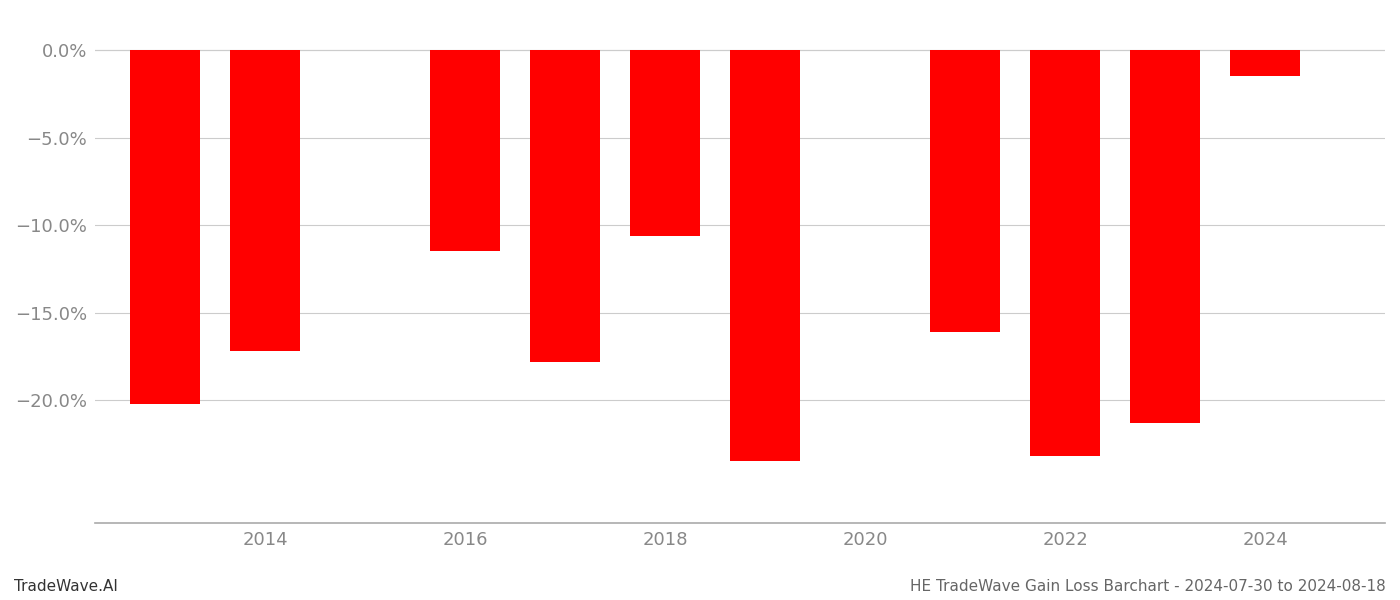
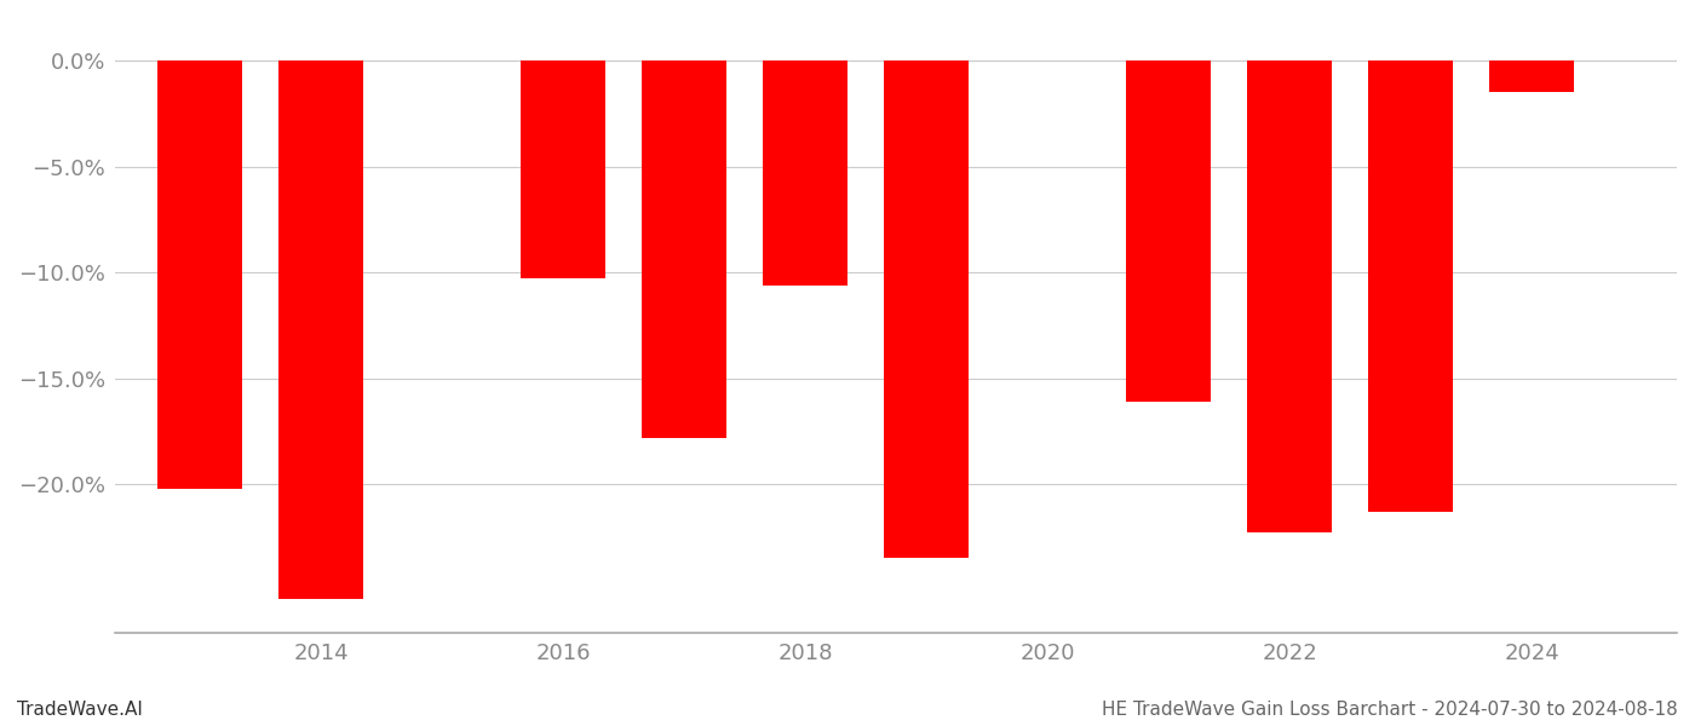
2014: -17.2% -> -25.4%
2016: -11.5% -> -10.3%
2022: -23.2% -> -22.3%
